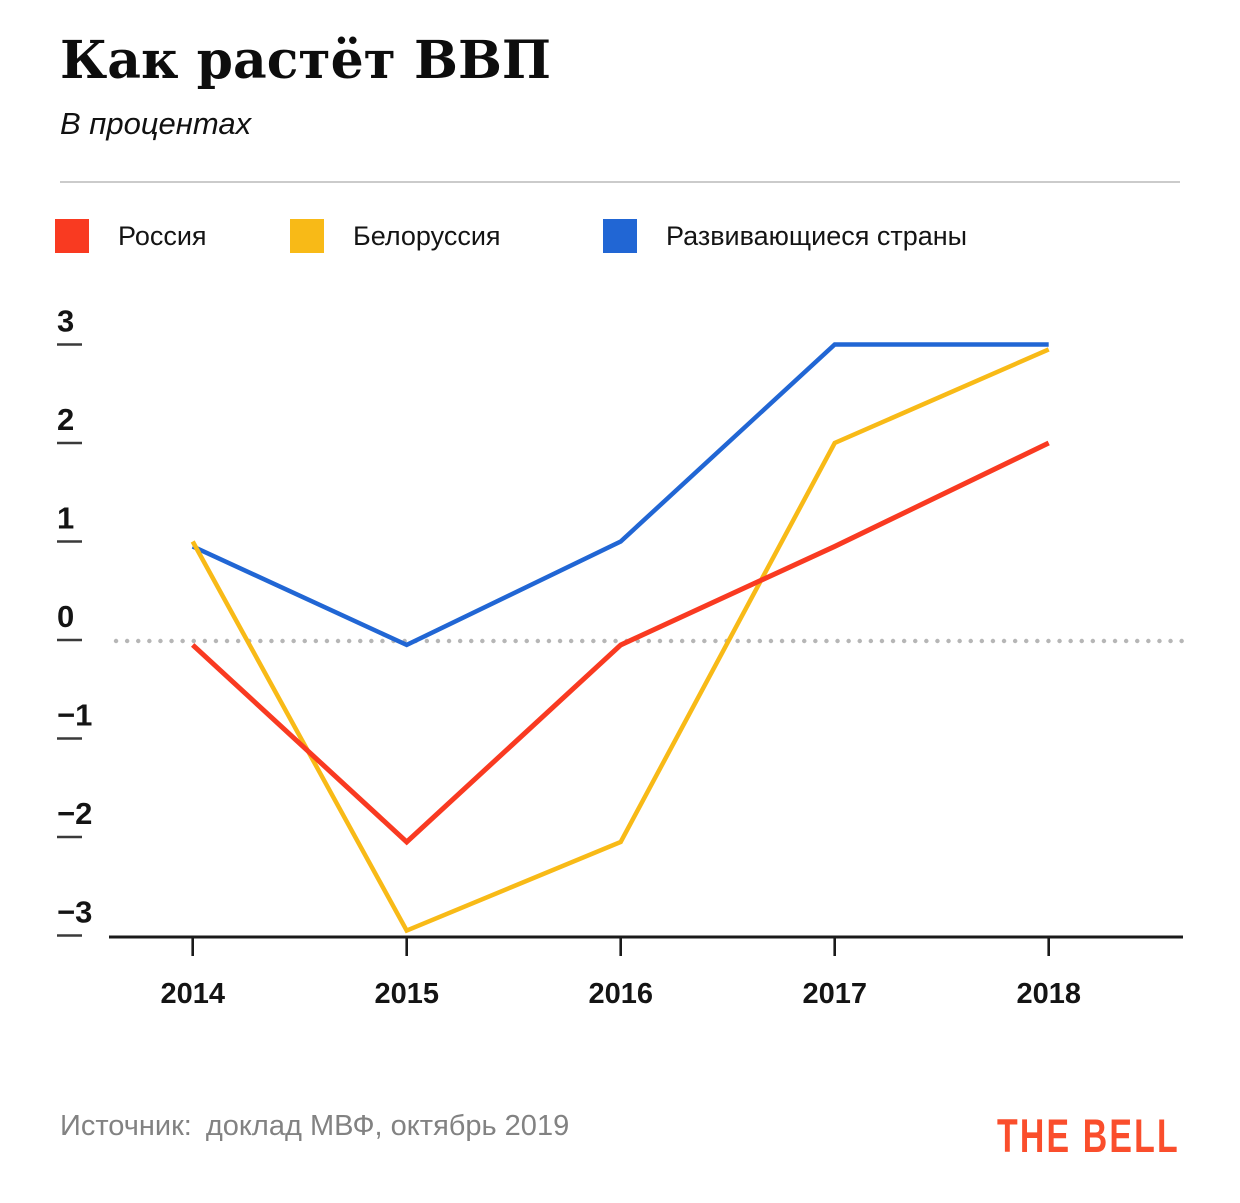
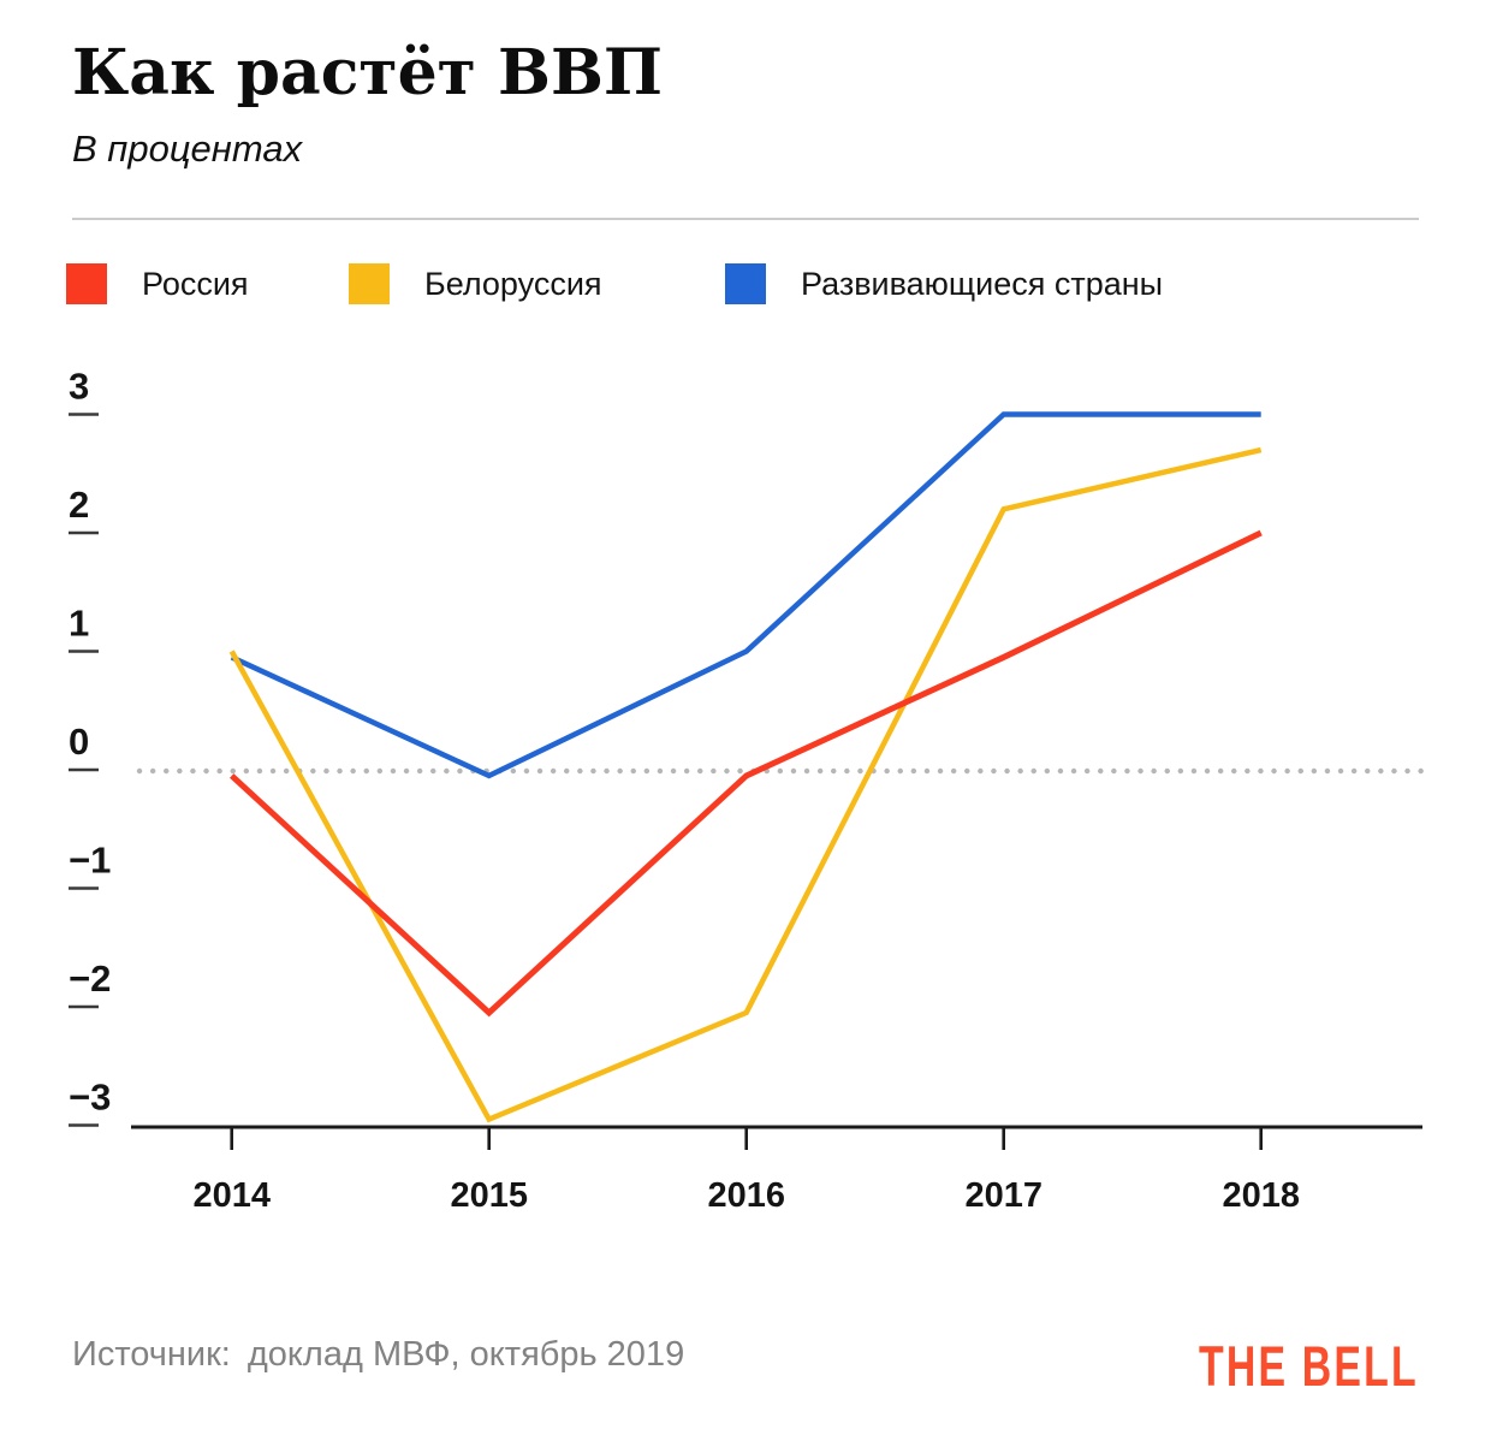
Белоруссия/2017: 2.0 -> 2.2
Белоруссия/2018: 3.0 -> 2.7
